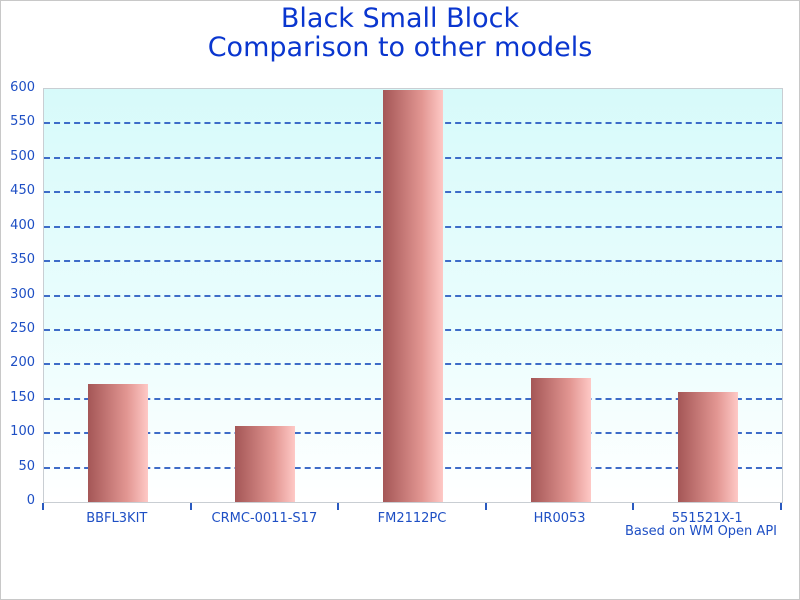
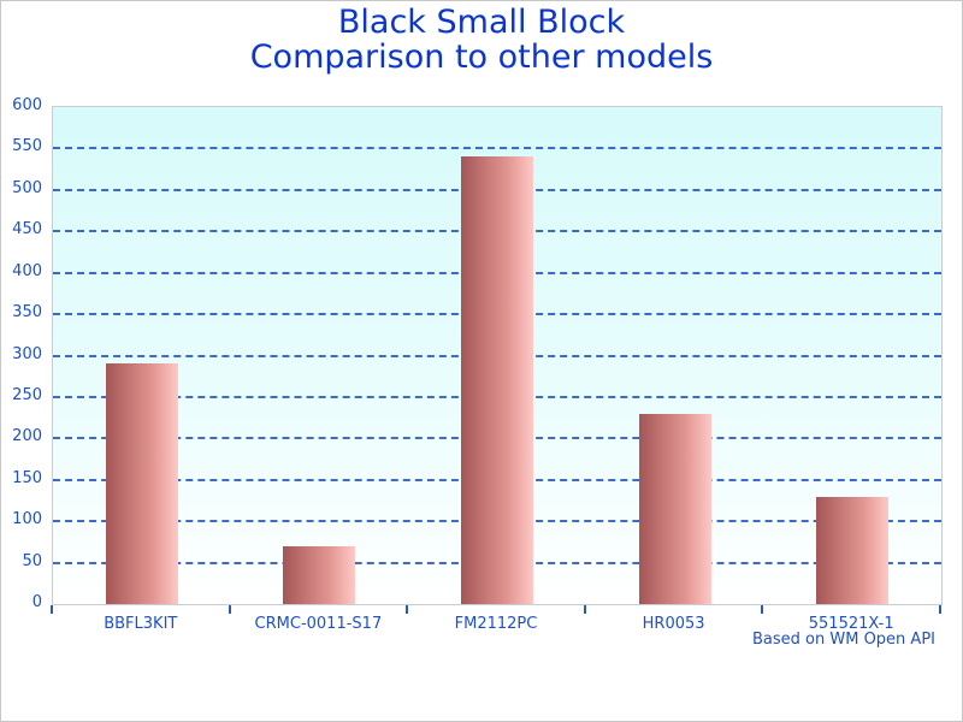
BBFL3KIT: 170 -> 290
CRMC-0011-S17: 110 -> 70
FM2112PC: 600 -> 540
HR0053: 180 -> 230
551521X-1: 160 -> 130
